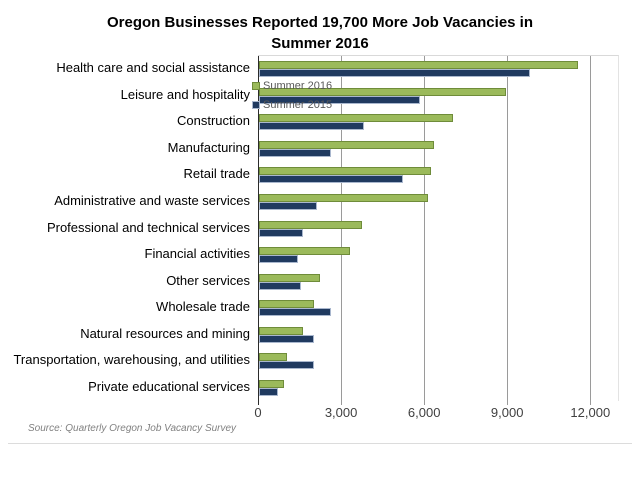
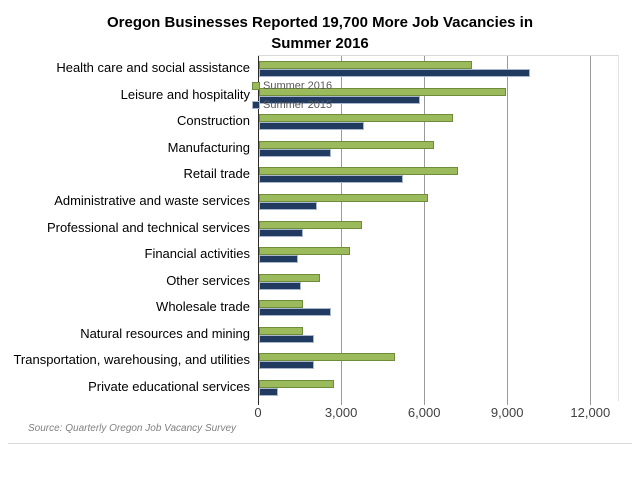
Summer 2016/Health care and social assistance: 11500 -> 7700
Summer 2016/Retail trade: 6200 -> 7200
Summer 2016/Wholesale trade: 2000 -> 1600
Summer 2016/Transportation, warehousing, and utilities: 1000 -> 4900
Summer 2016/Private educational services: 900 -> 2700
